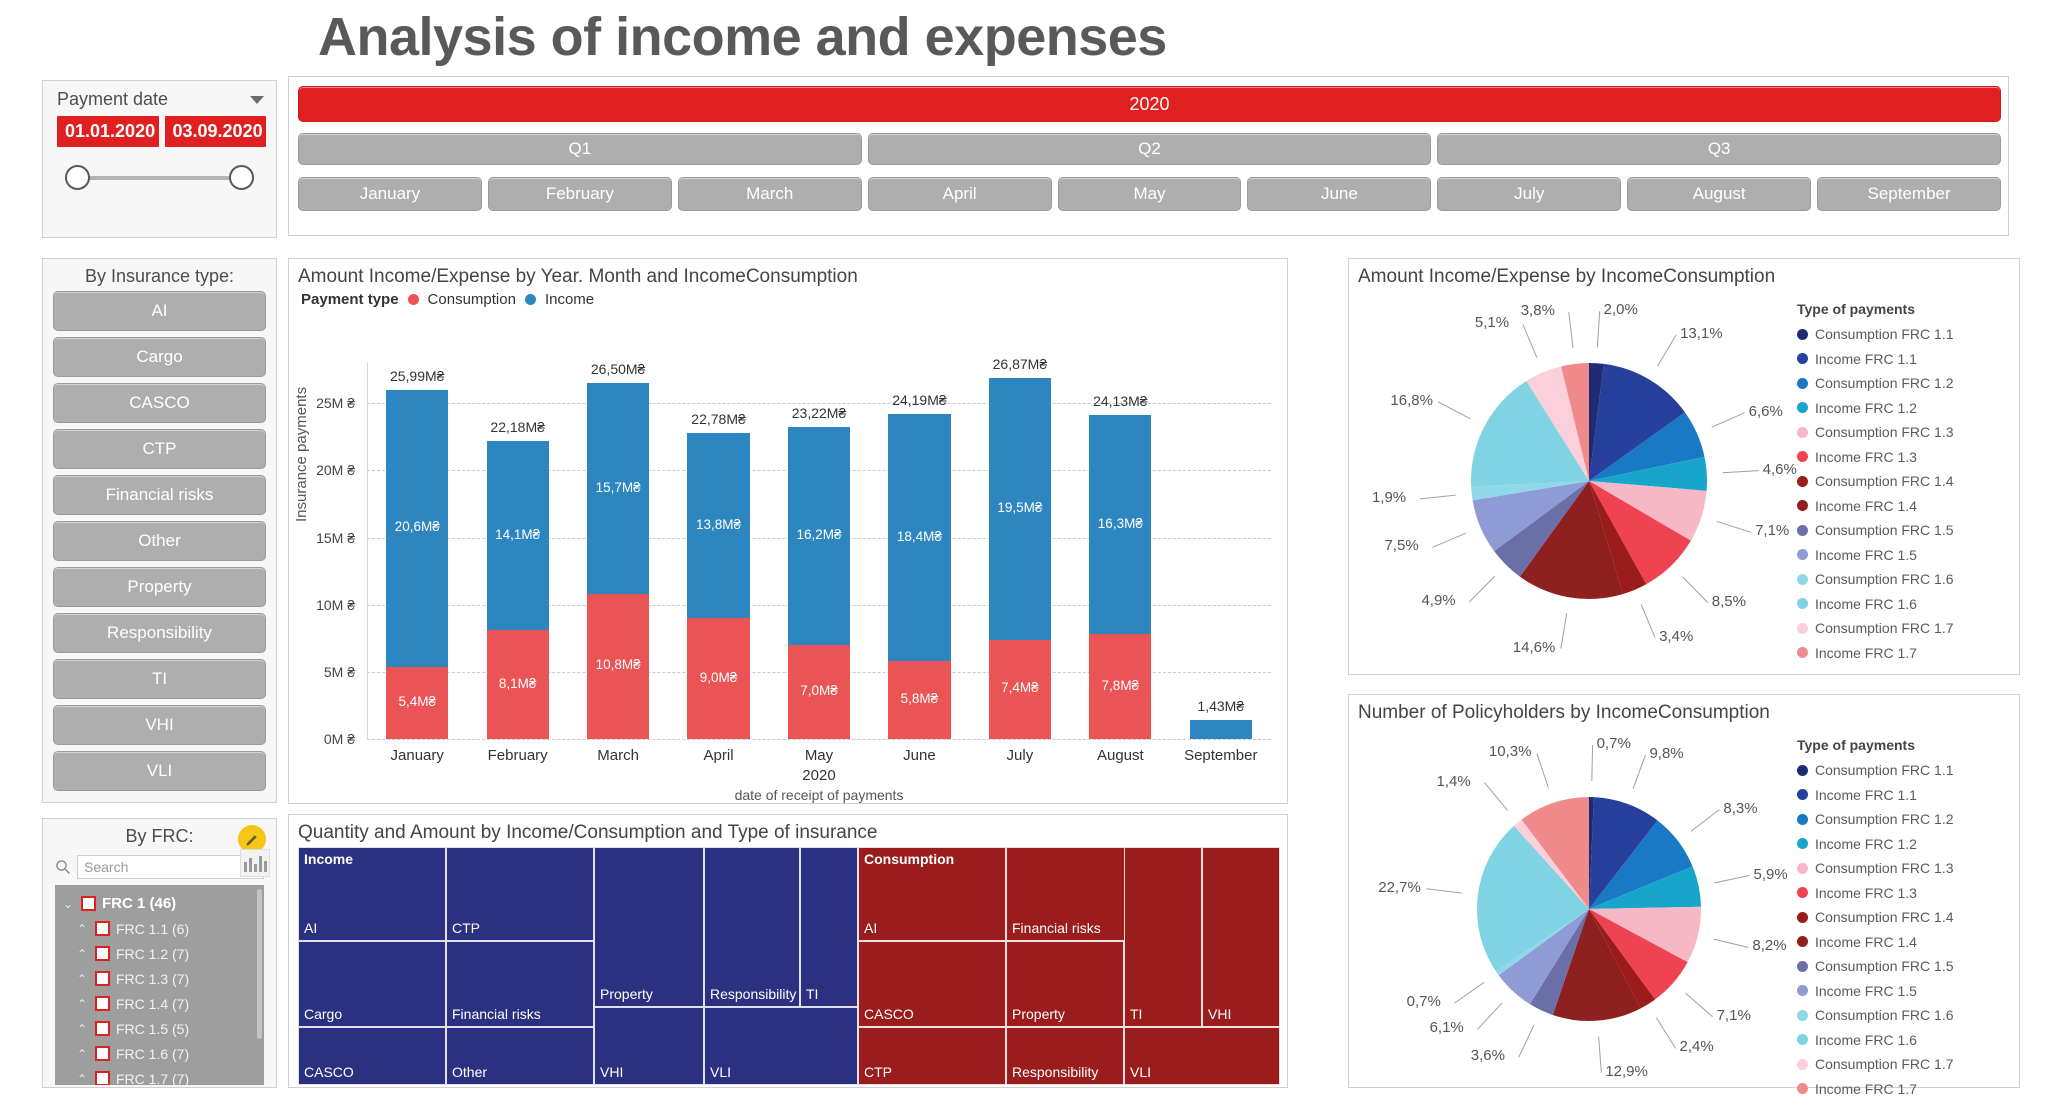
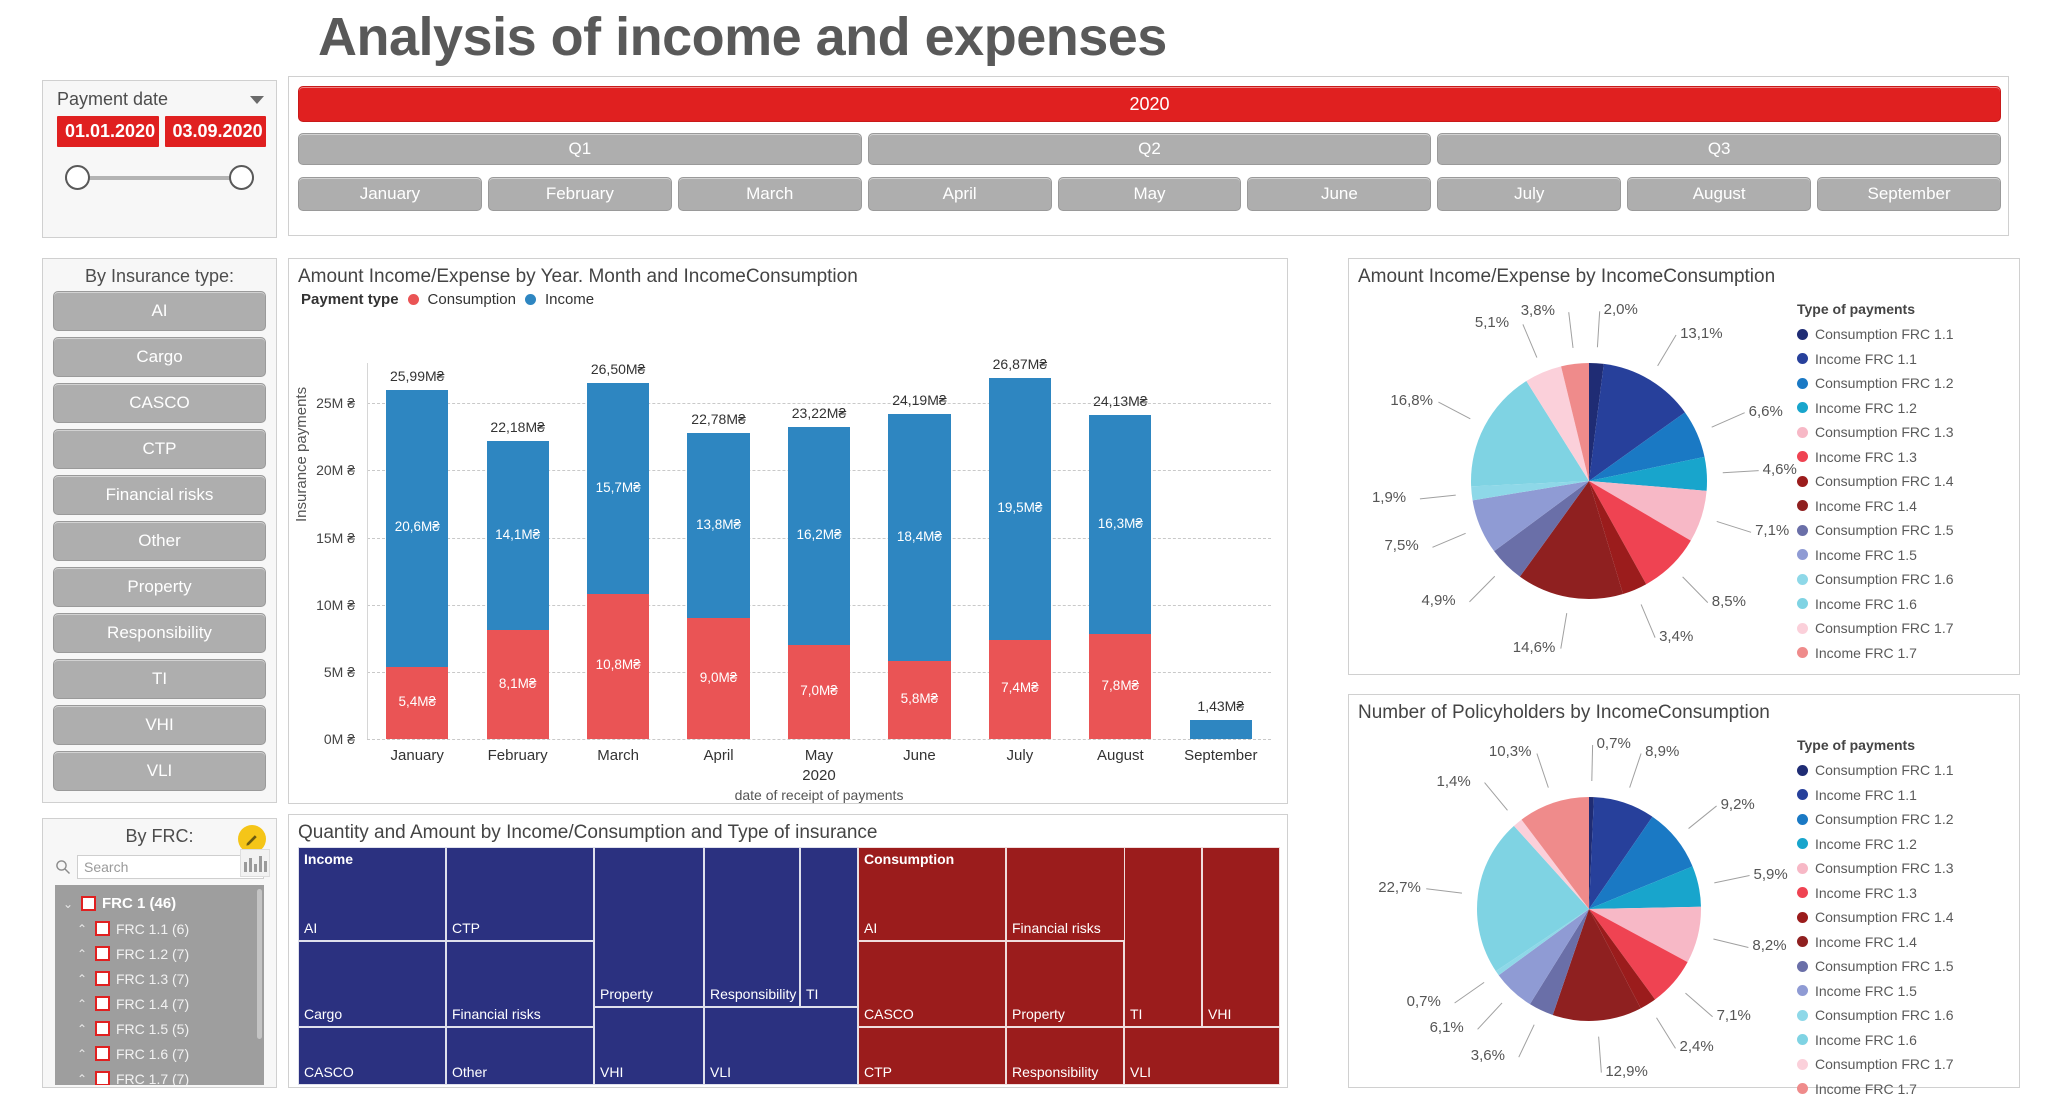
Number of Policyholders by IncomeConsumption/Income FRC 1.1: 9,8% -> 8,9%
Number of Policyholders by IncomeConsumption/Consumption FRC 1.2: 8,3% -> 9,2%
